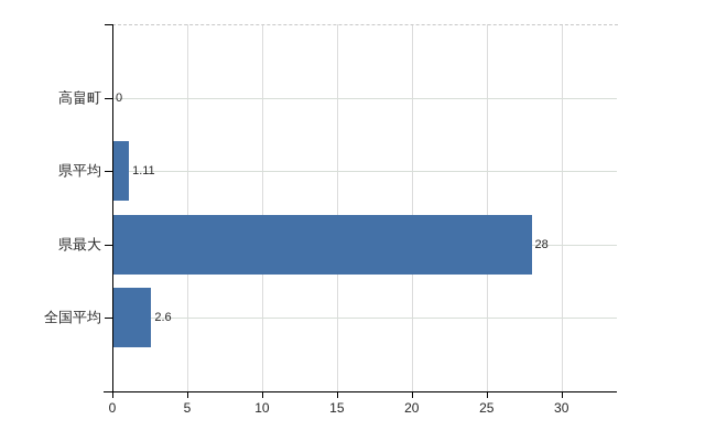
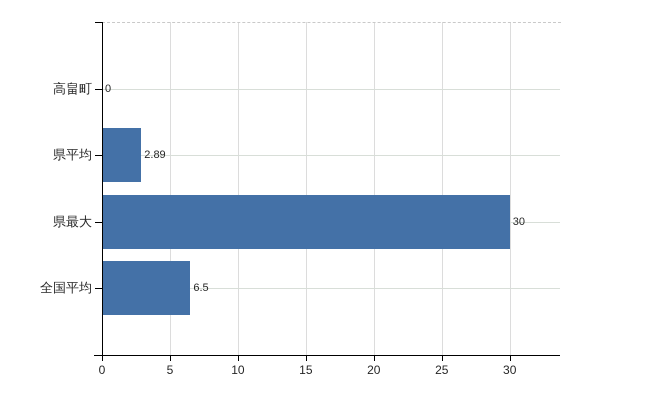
県平均: 1.11 -> 2.89
県最大: 28 -> 30
全国平均: 2.6 -> 6.5
